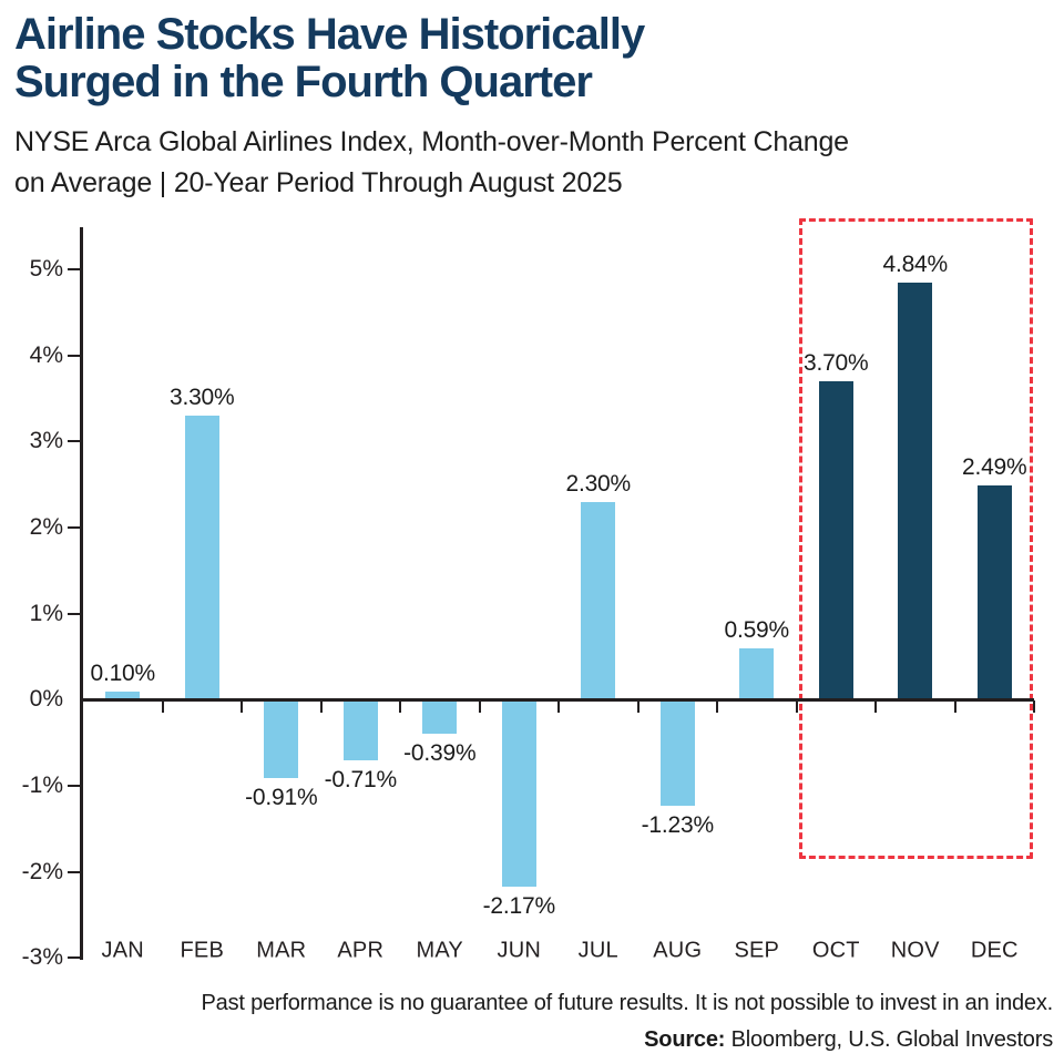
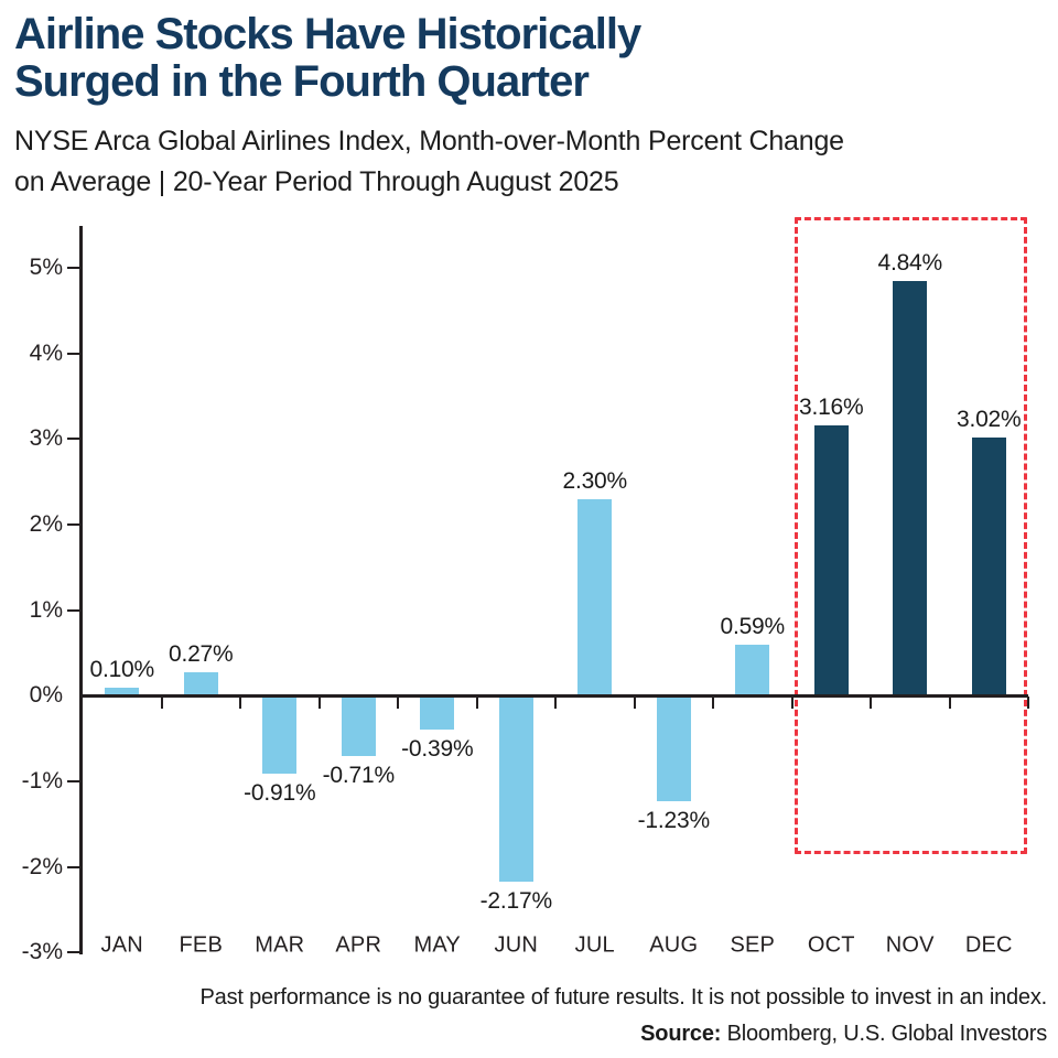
FEB: 3.30% -> 0.27%
OCT: 3.70% -> 3.16%
DEC: 2.49% -> 3.02%
